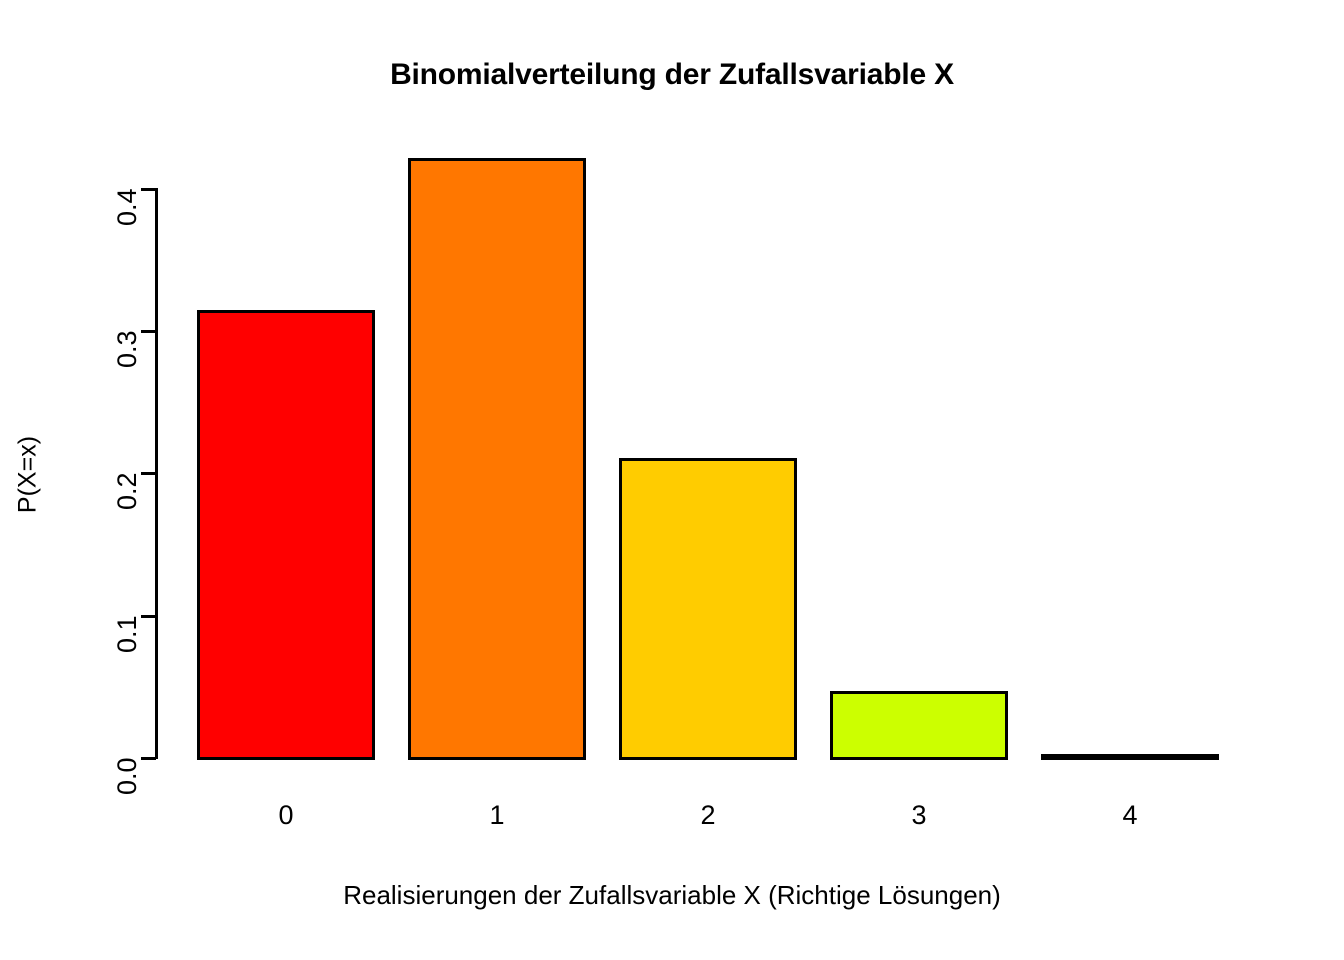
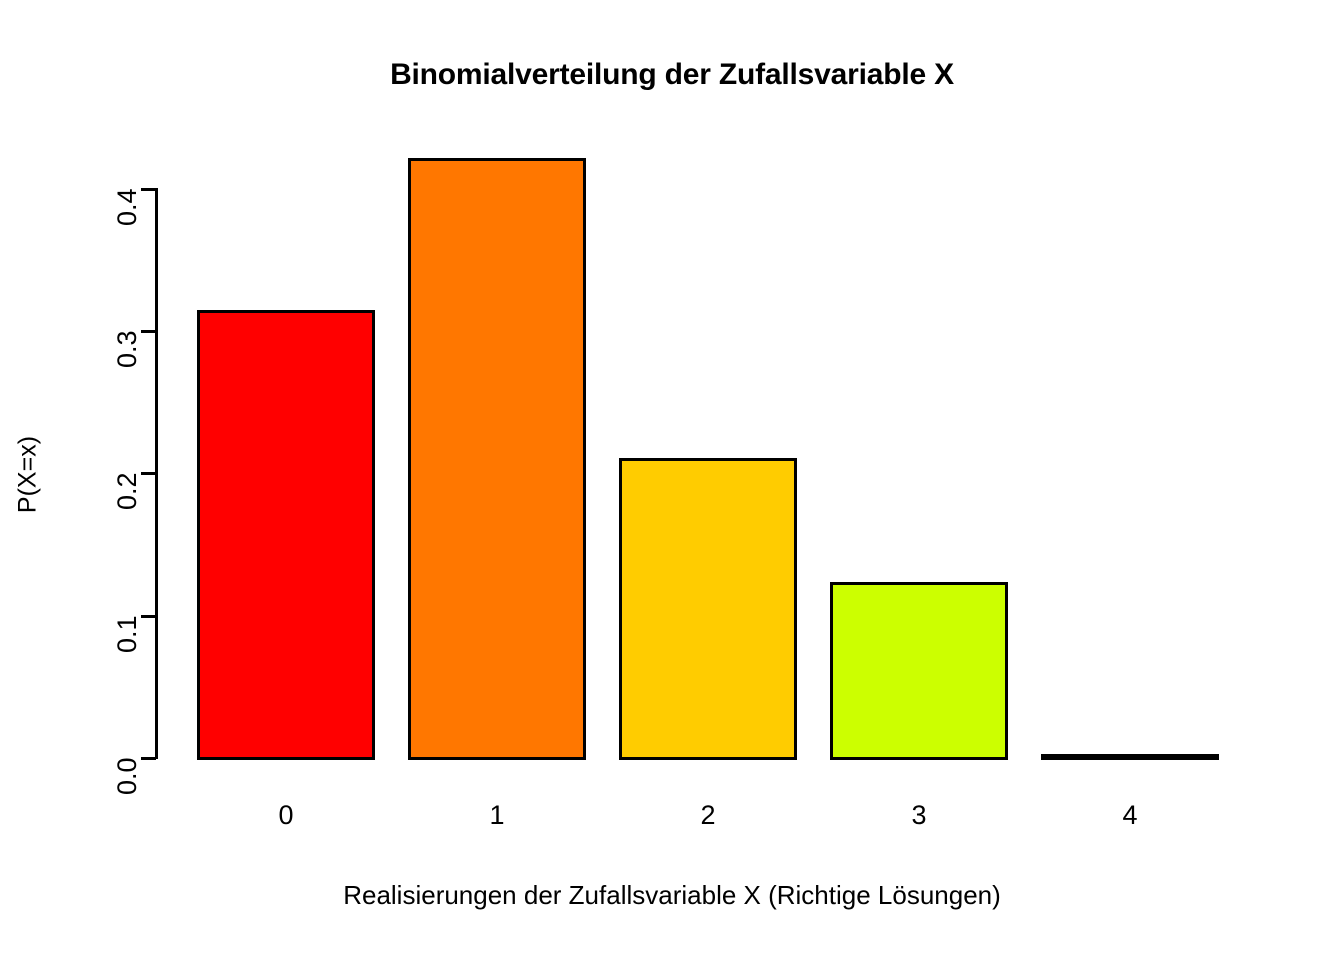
3: 0.049 -> 0.125
